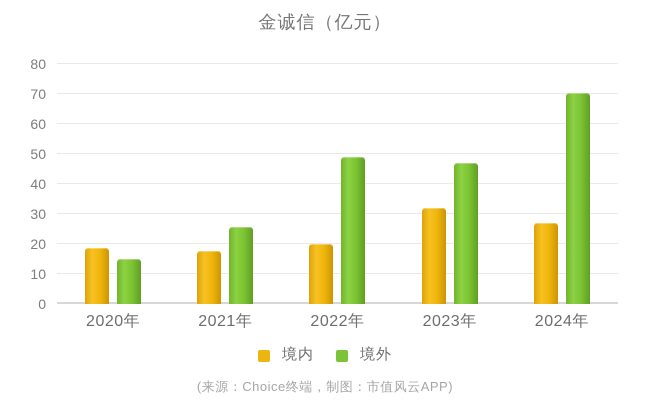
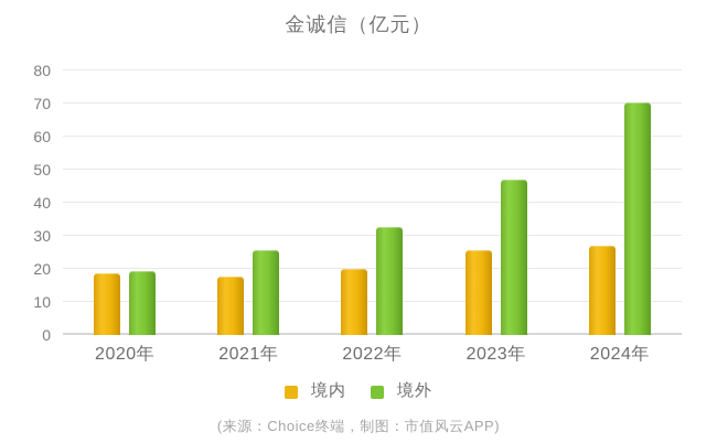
境外/2020年: 15 -> 19
境外/2022年: 49 -> 33
境内/2023年: 32 -> 26
